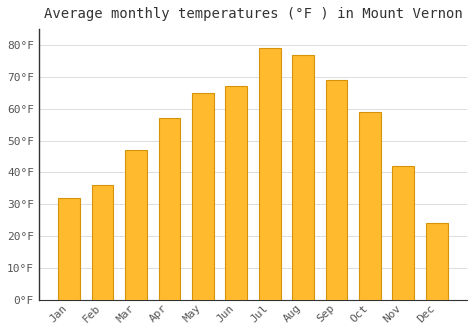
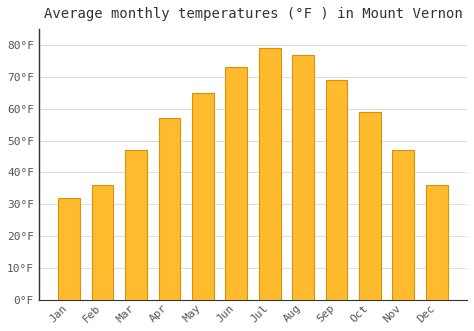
Jun: 67°F -> 73°F
Nov: 42°F -> 47°F
Dec: 24°F -> 36°F
